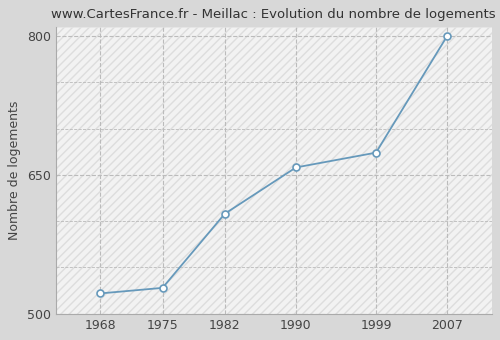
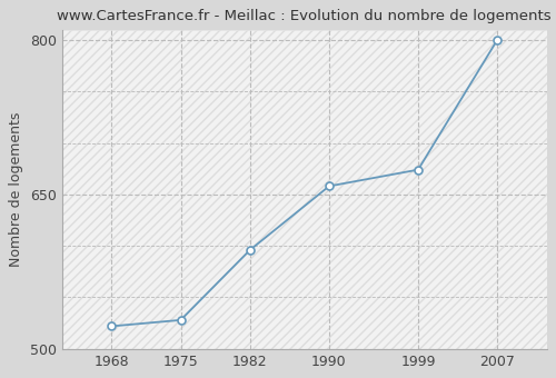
1982: 608 -> 596
